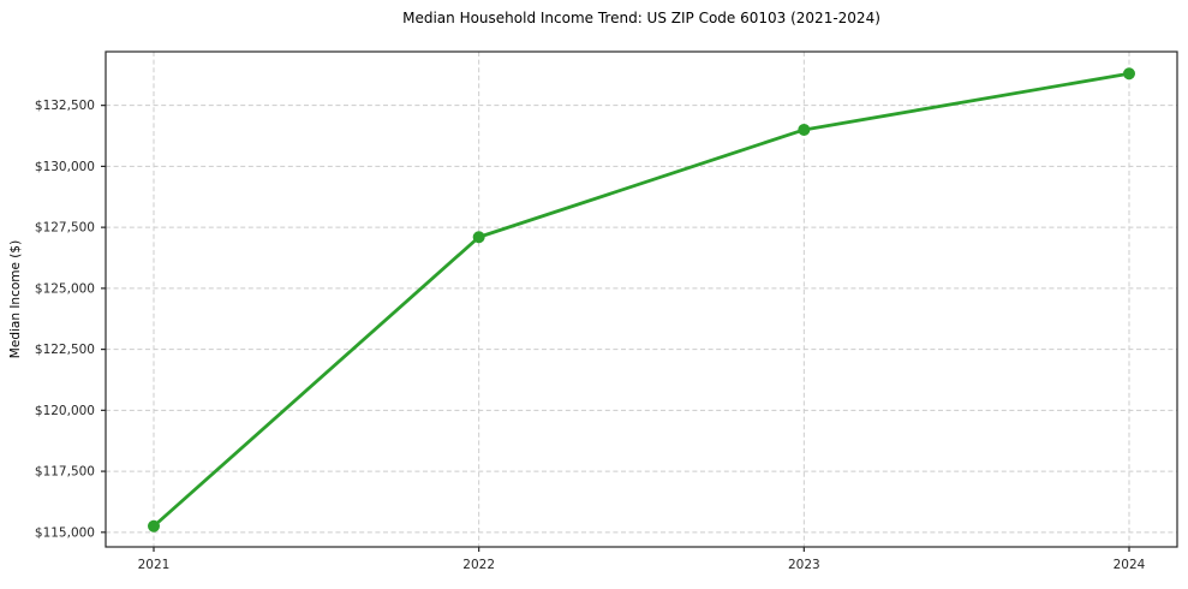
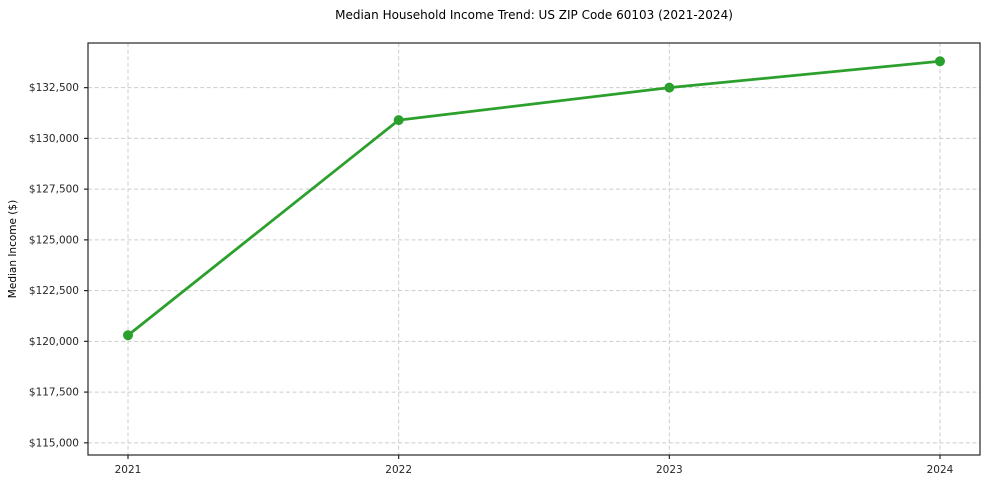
2021: $115200 -> $120300
2022: $127100 -> $130900
2023: $131500 -> $132500
